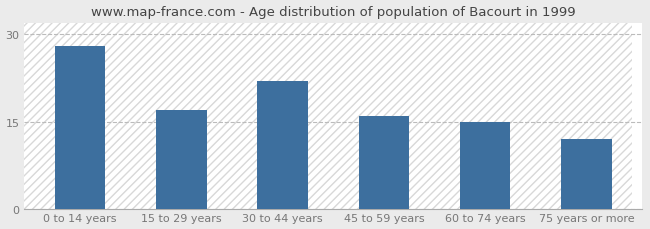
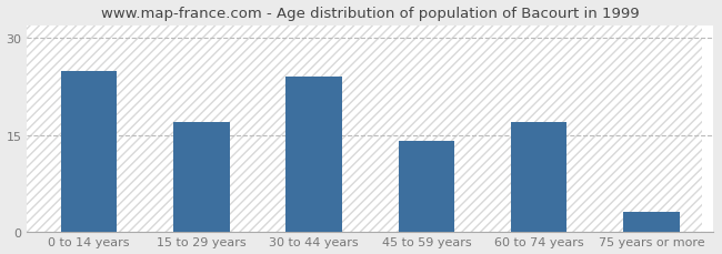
0 to 14 years: 28 -> 25
30 to 44 years: 22 -> 24
45 to 59 years: 16 -> 14
60 to 74 years: 15 -> 17
75 years or more: 12 -> 3
